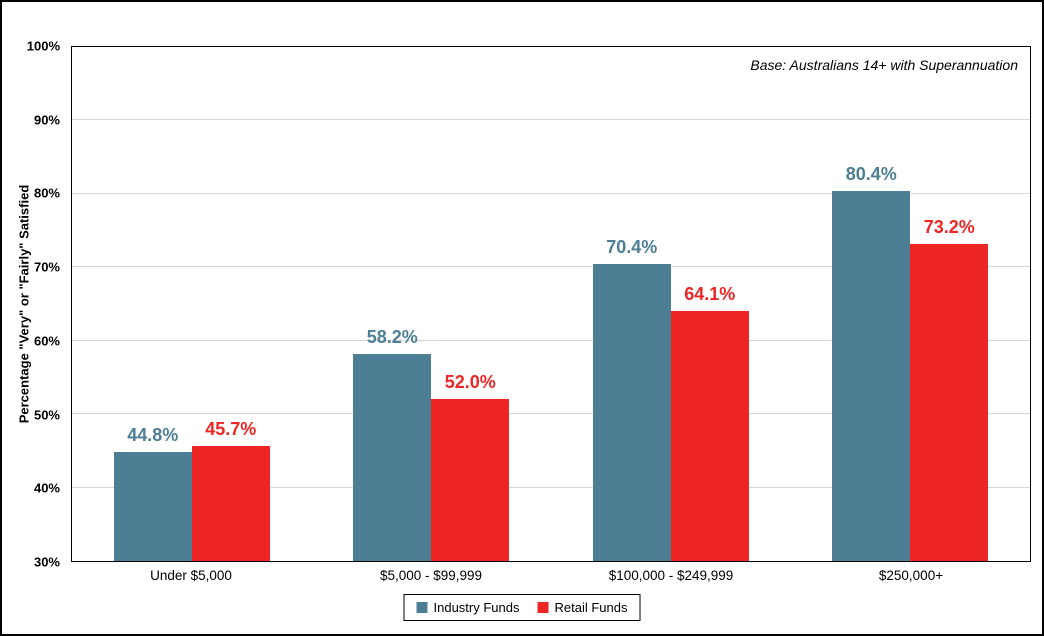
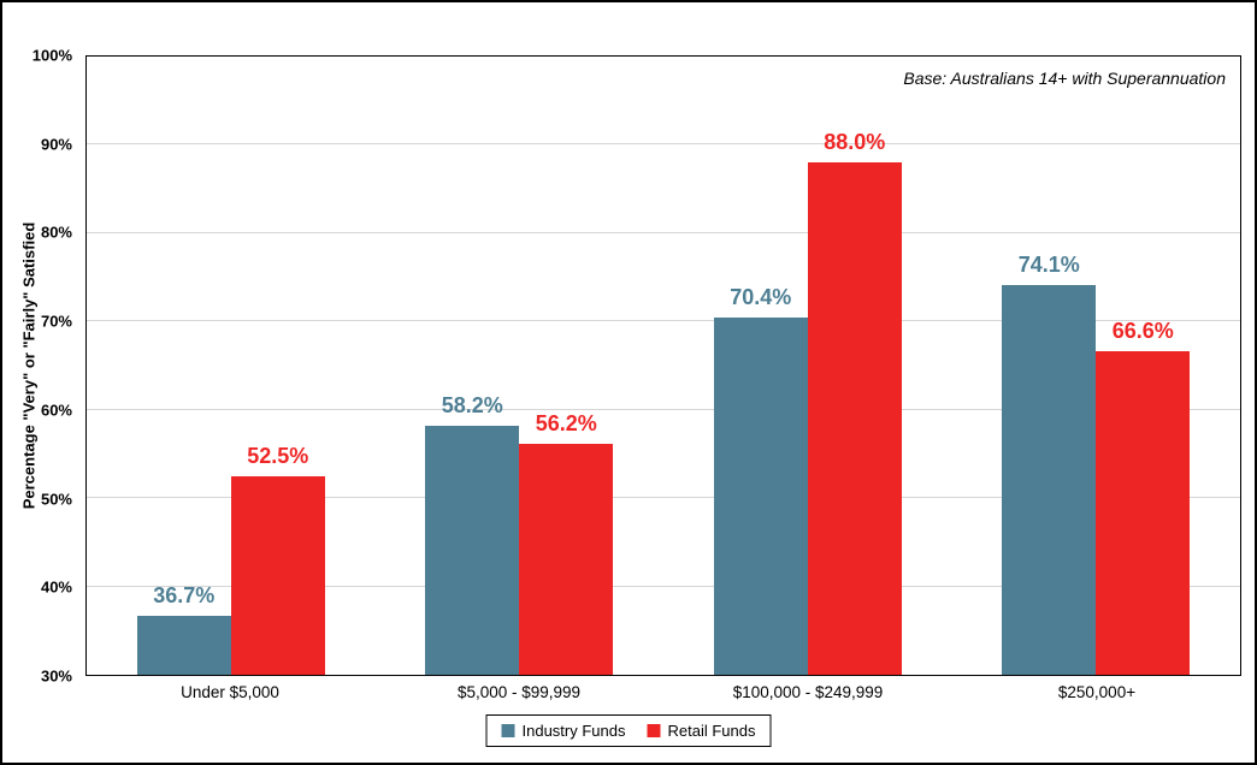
Industry Funds/Under $5,000: 44.8% -> 36.7%
Retail Funds/Under $5,000: 45.7% -> 52.5%
Retail Funds/$5,000 - $99,999: 52.0% -> 56.2%
Retail Funds/$100,000 - $249,999: 64.1% -> 88.0%
Industry Funds/$250,000+: 80.4% -> 74.1%
Retail Funds/$250,000+: 73.2% -> 66.6%
